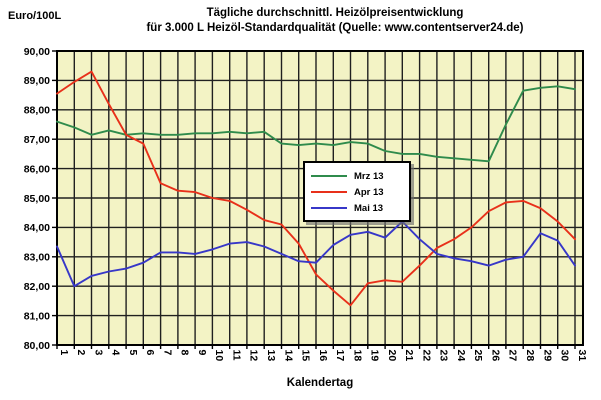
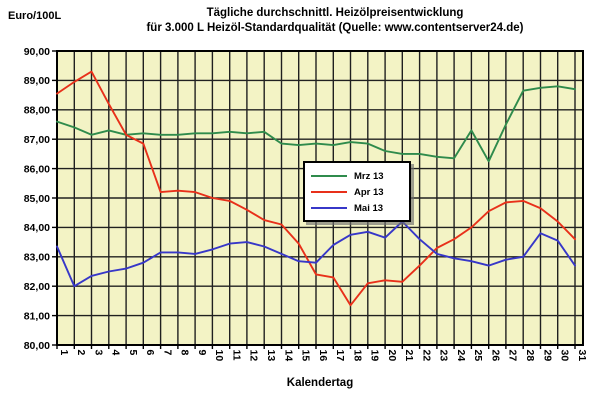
Apr 13/7: 85,5 -> 85,2
Apr 13/17: 81,8 -> 82,3
Mrz 13/25: 86,3 -> 87,3
